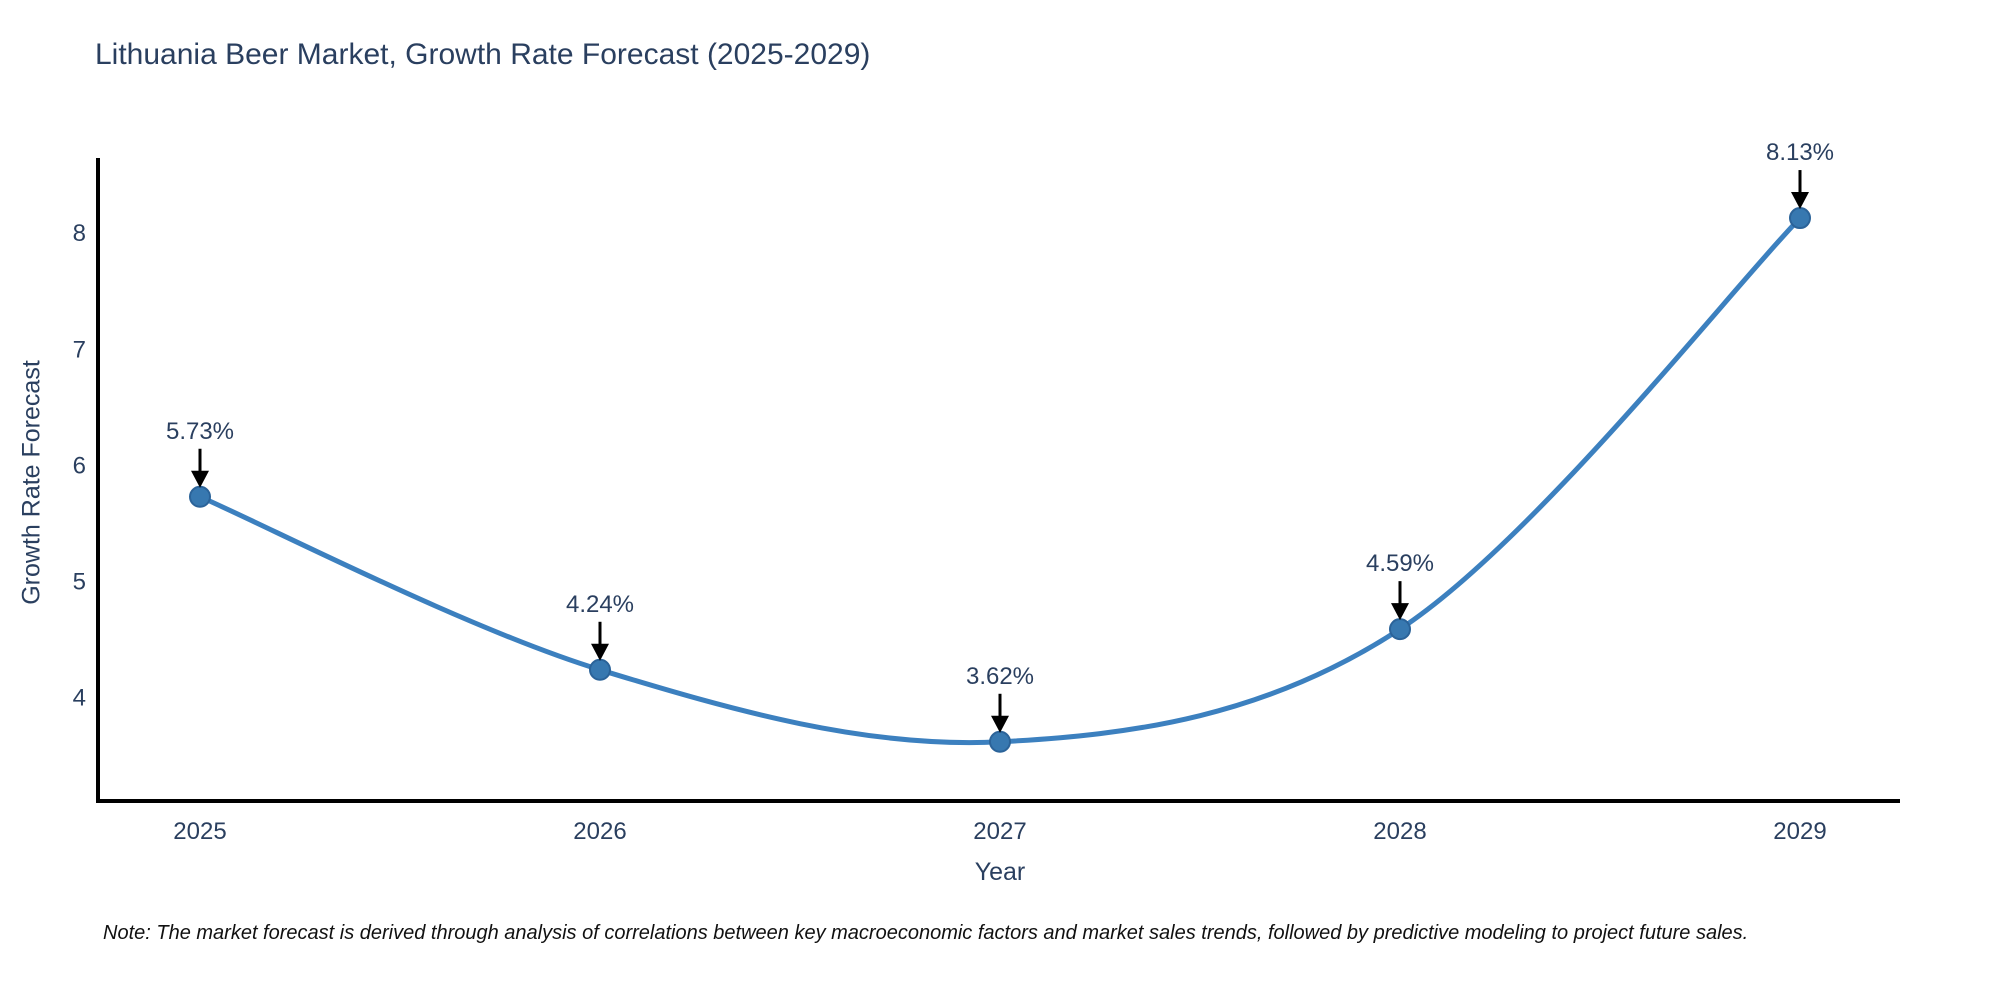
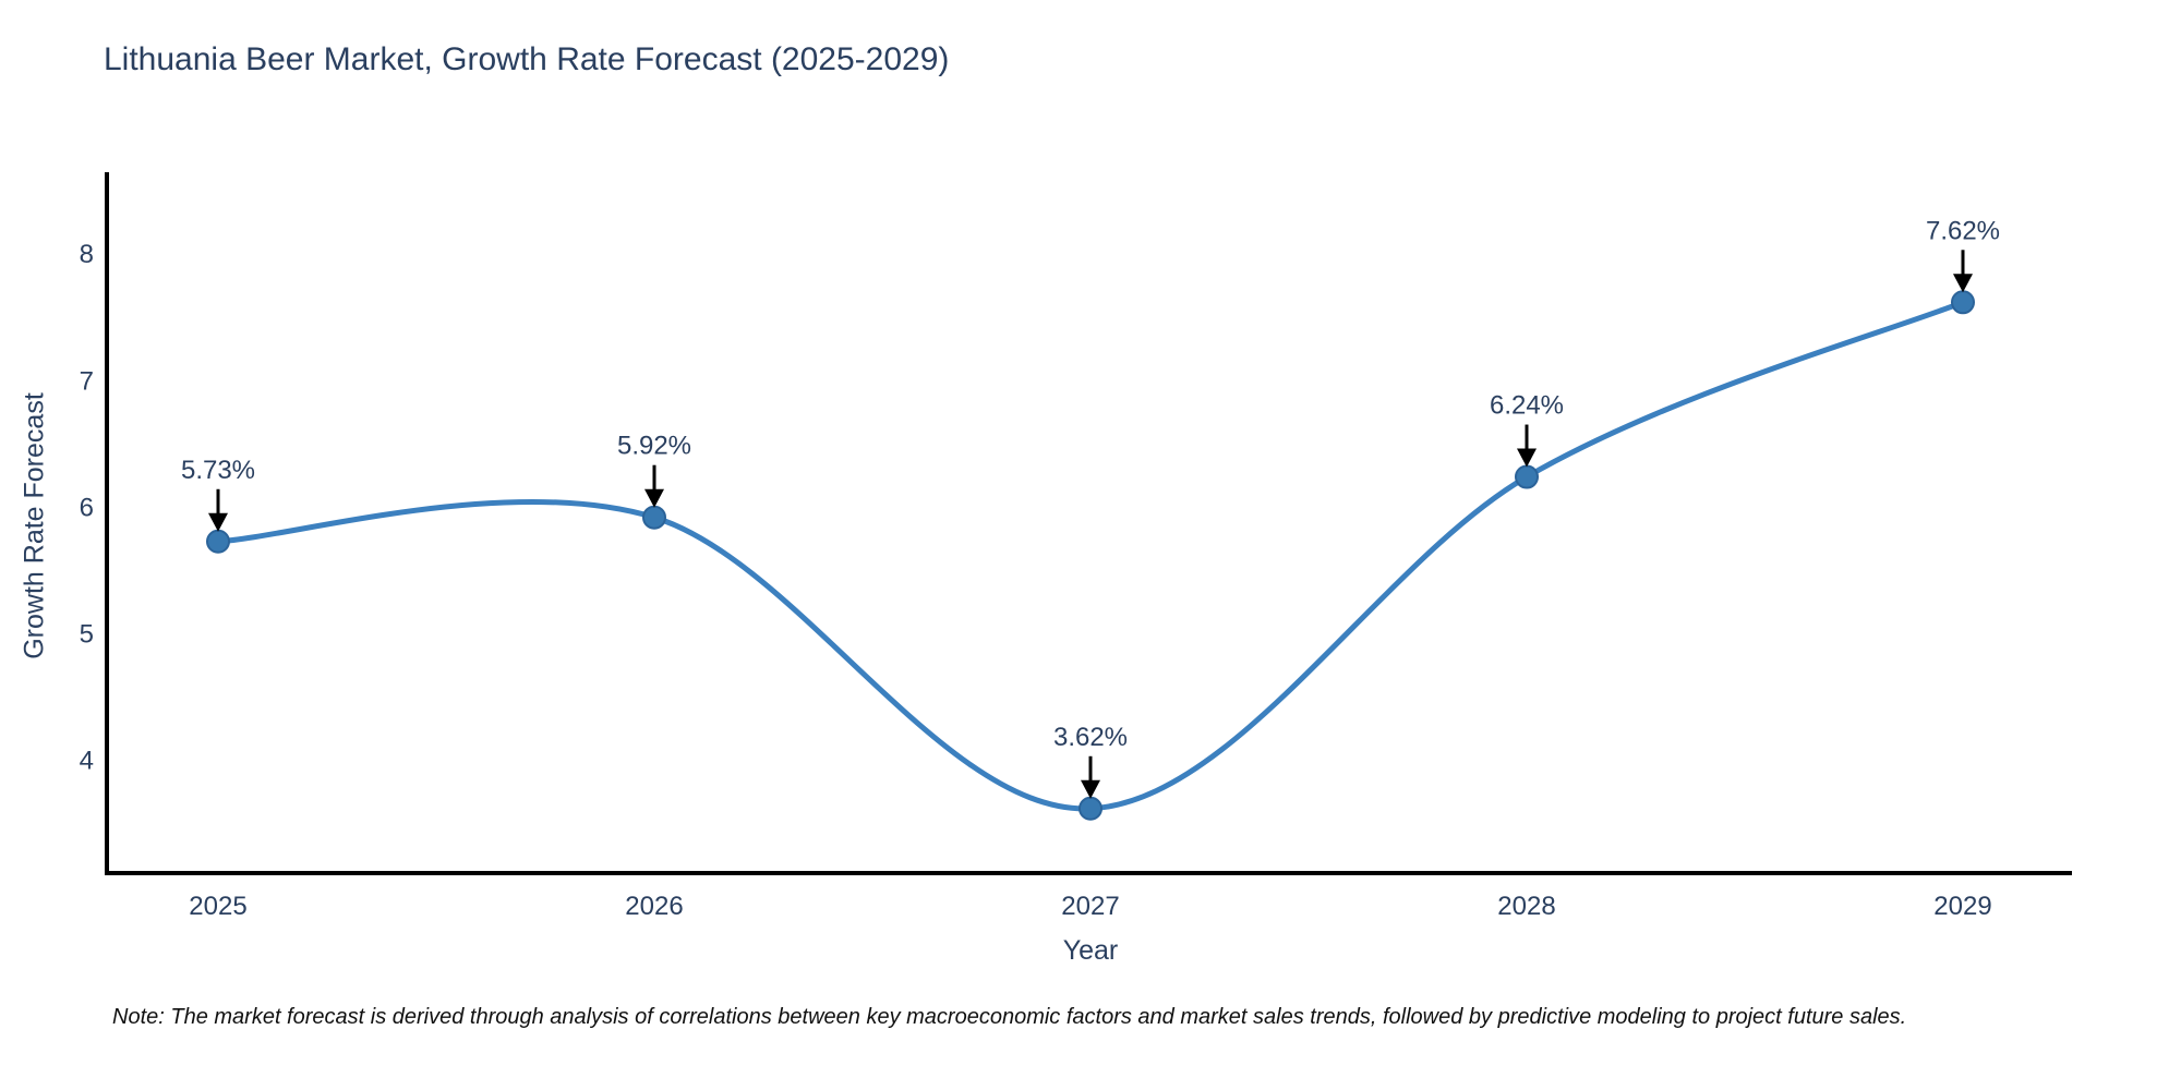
2026: 4.24% -> 5.92%
2028: 4.59% -> 6.24%
2029: 8.13% -> 7.62%
